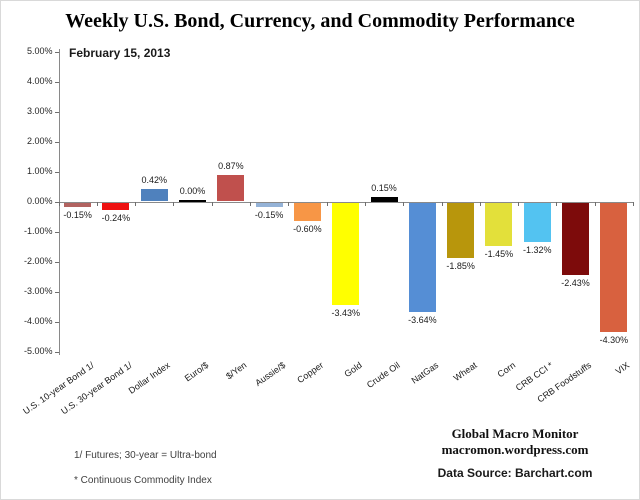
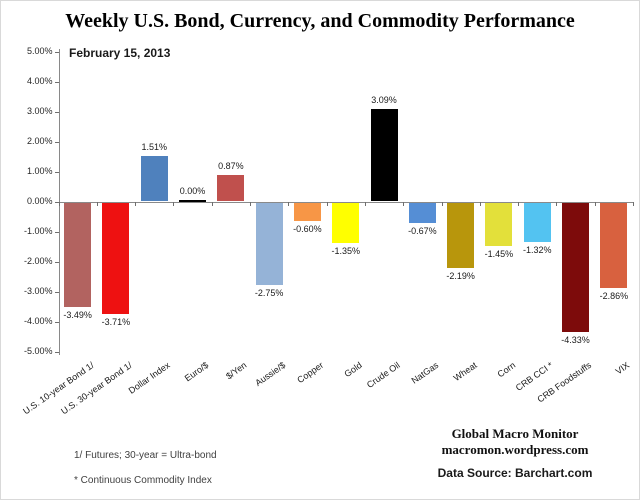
U.S. 10-year Bond 1/: -0.15% -> -3.49%
U.S. 30-year Bond 1/: -0.24% -> -3.71%
Dollar Index: 0.42% -> 1.51%
Aussie/$: -0.15% -> -2.75%
Gold: -3.43% -> -1.35%
Crude Oil: 0.15% -> 3.09%
NatGas: -3.64% -> -0.67%
Wheat: -1.85% -> -2.19%
CRB Foodstuffs: -2.43% -> -4.33%
VIX: -4.30% -> -2.86%
